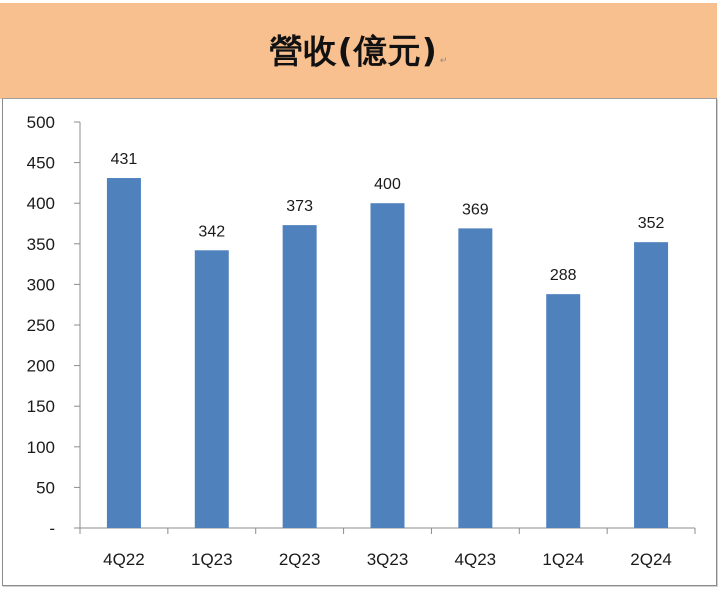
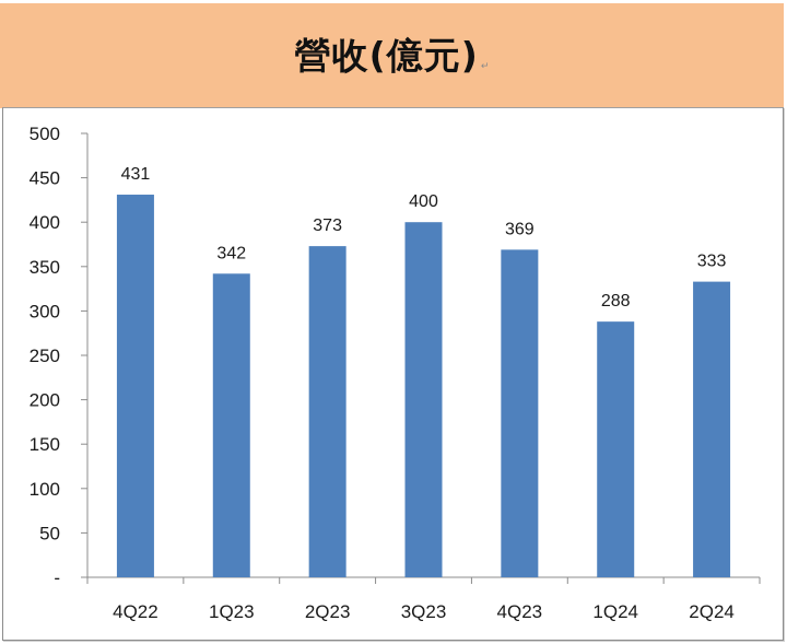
2Q24: 352 -> 333
